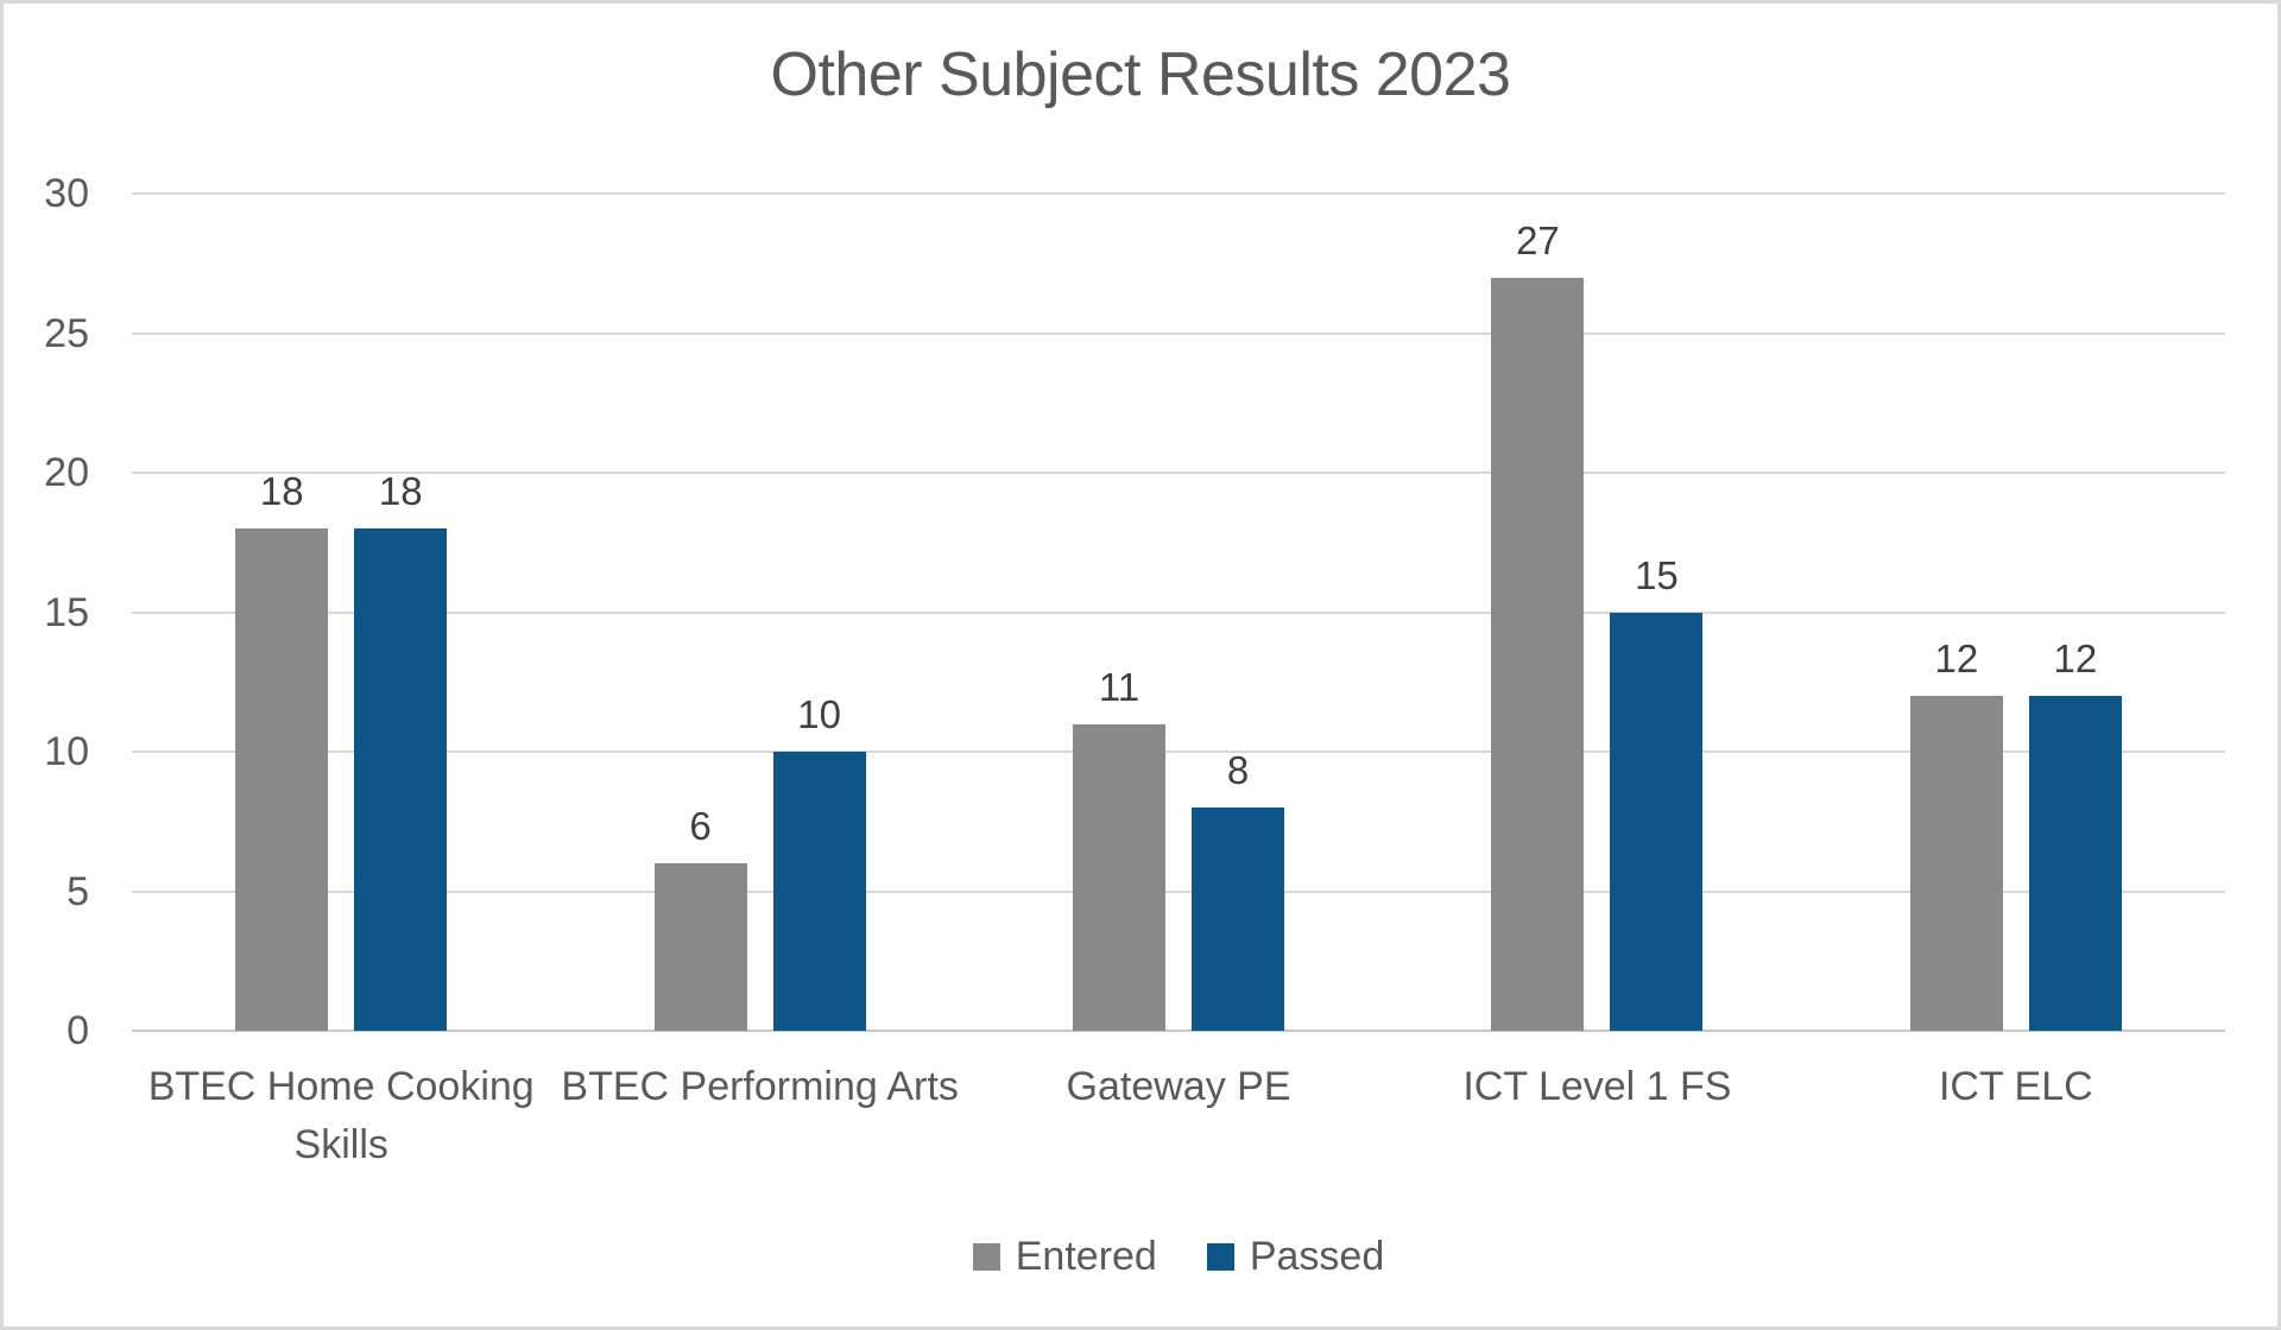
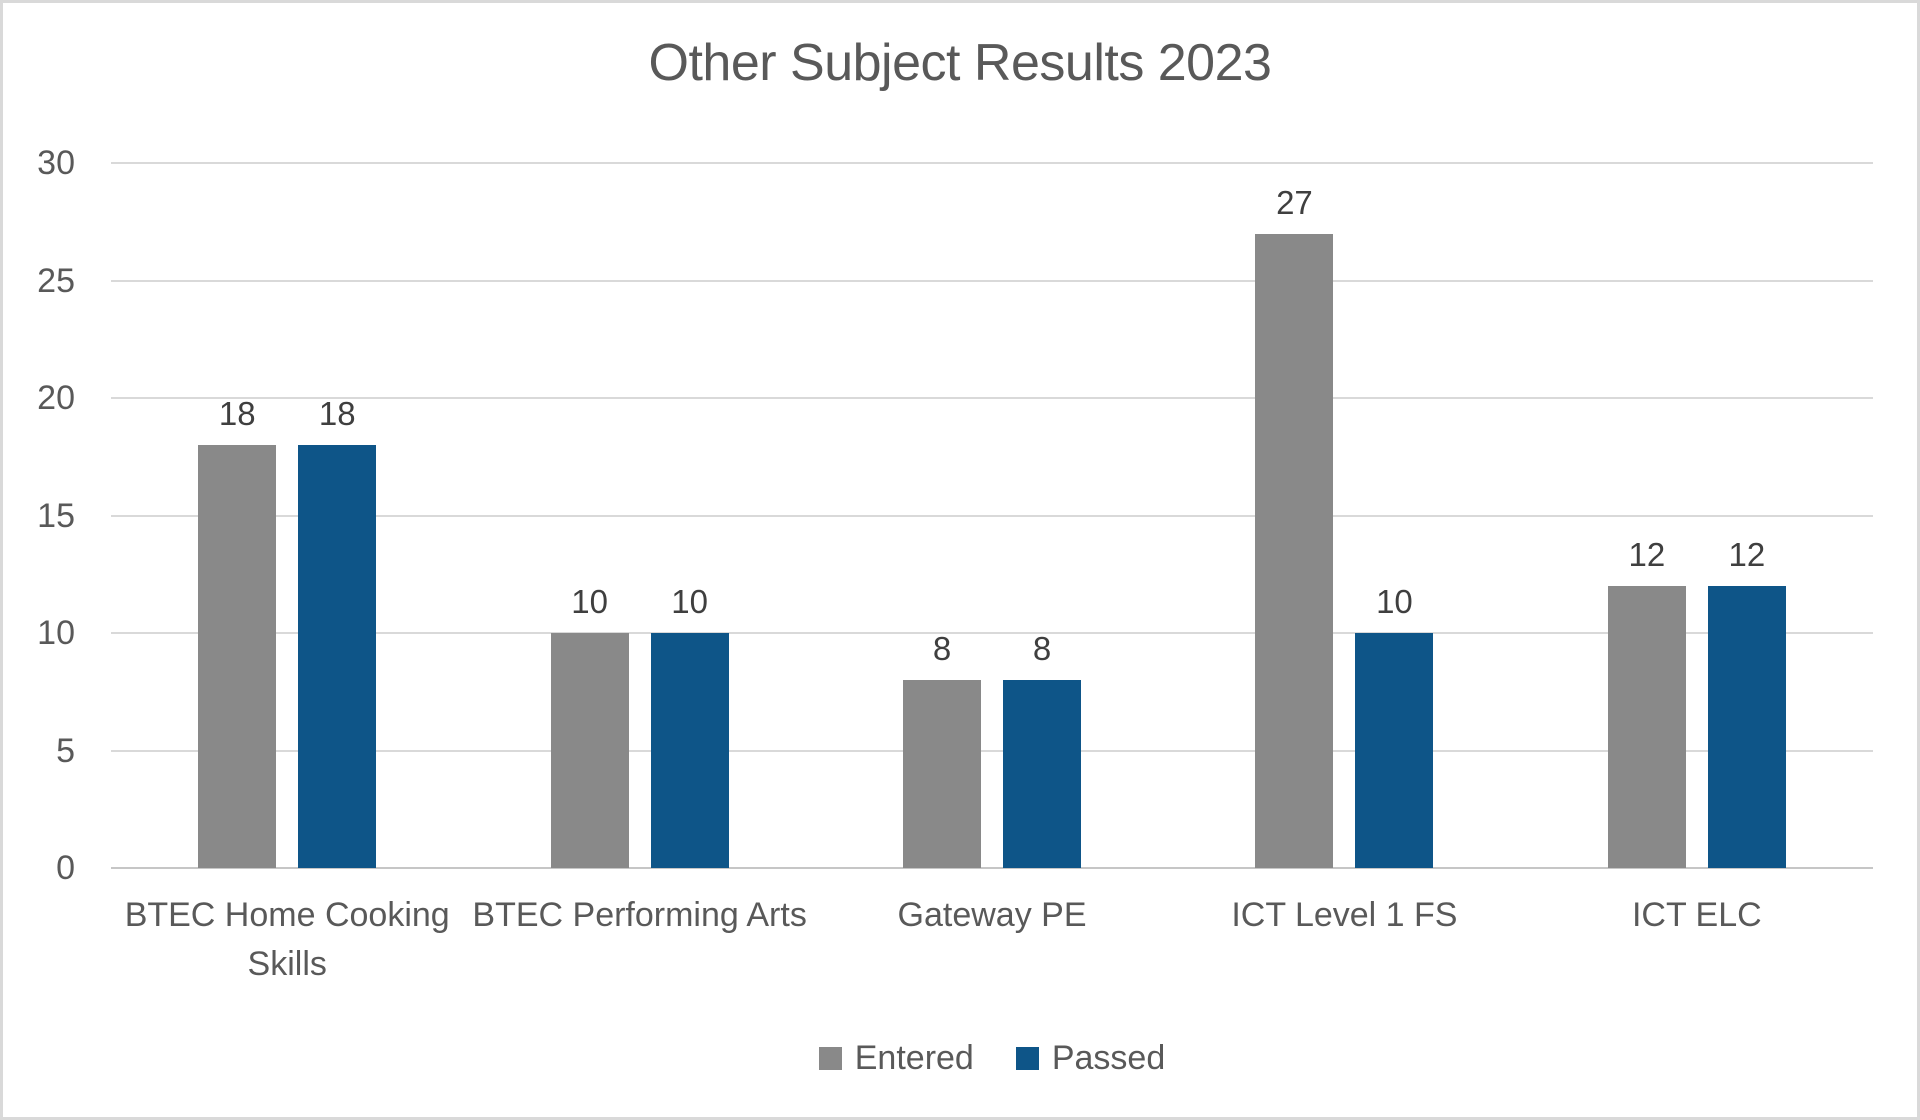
Entered/BTEC Performing Arts: 6 -> 10
Entered/Gateway PE: 11 -> 8
Passed/ICT Level 1 FS: 15 -> 10
